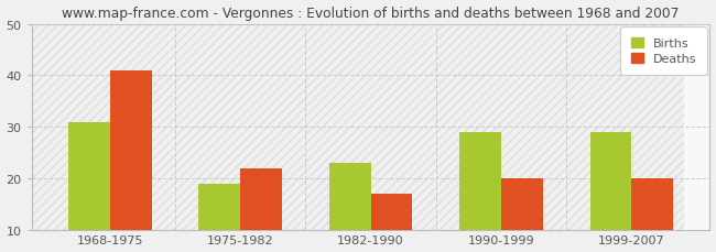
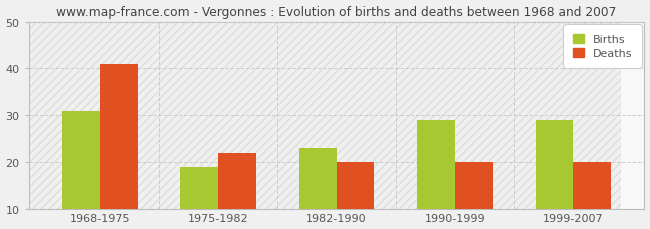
Deaths/1982-1990: 17 -> 20
